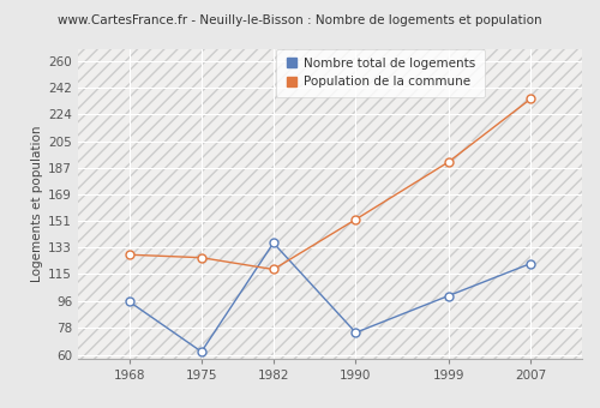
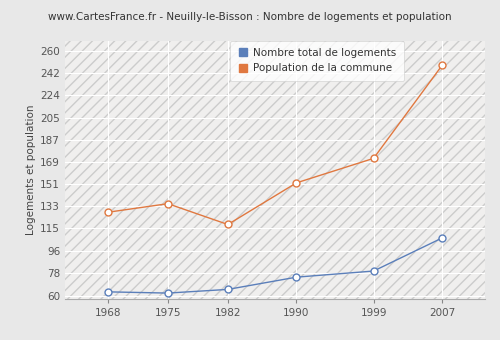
Nombre total de logements/1968: 96 -> 63
Population de la commune/1975: 126 -> 135
Nombre total de logements/1982: 136 -> 65
Nombre total de logements/1999: 100 -> 80
Population de la commune/1999: 191 -> 172
Nombre total de logements/2007: 122 -> 107
Population de la commune/2007: 234 -> 248
